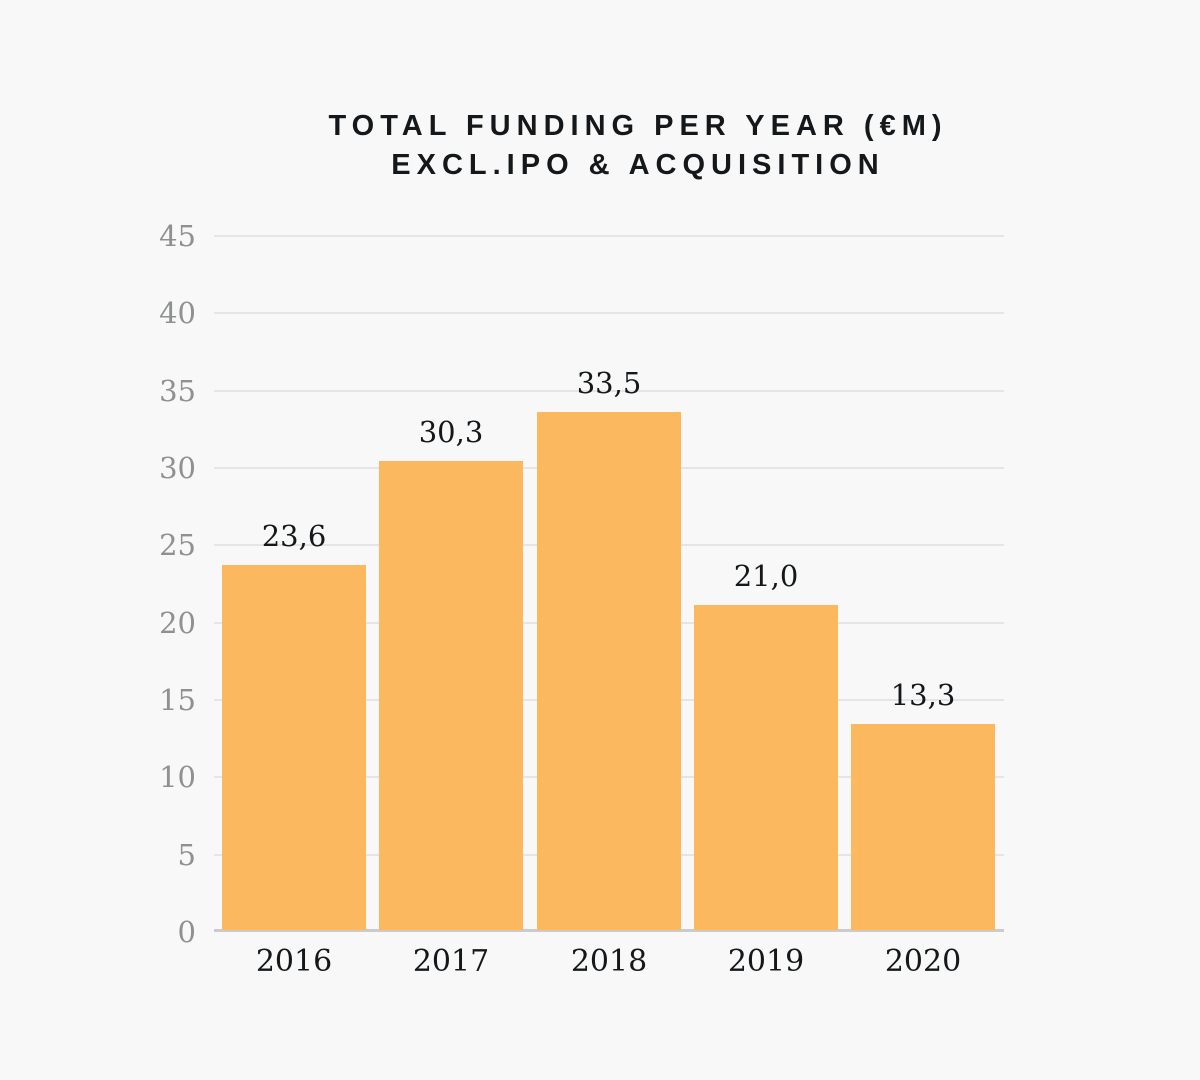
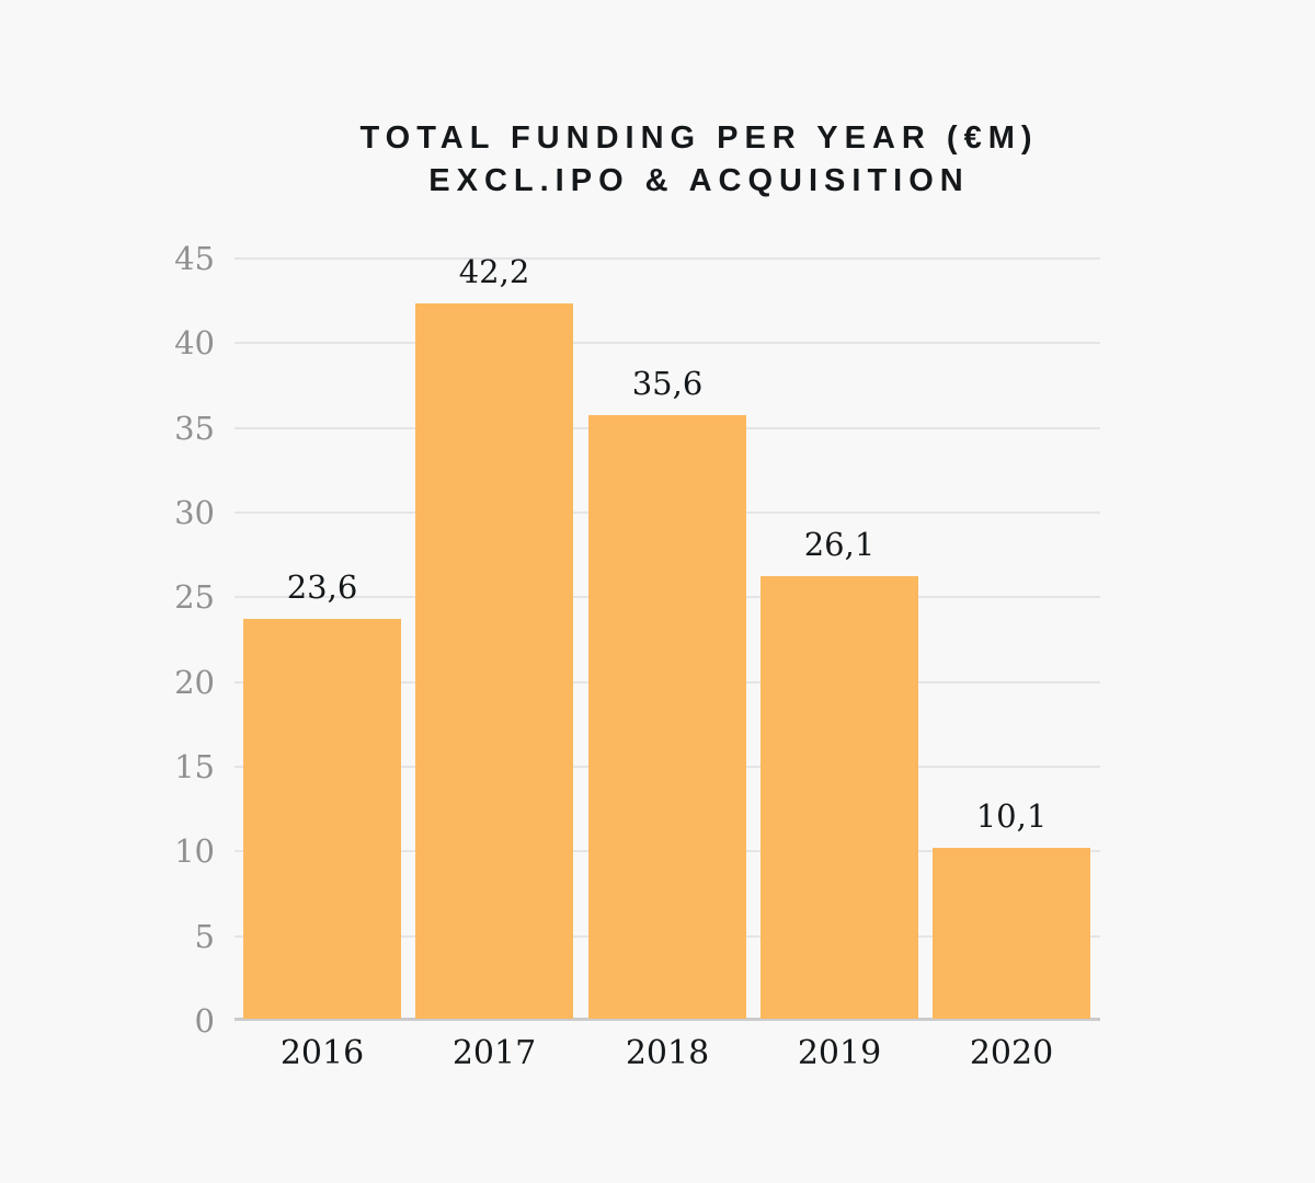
2017: 30,3 -> 42,2
2018: 33,5 -> 35,6
2019: 21,0 -> 26,1
2020: 13,3 -> 10,1
